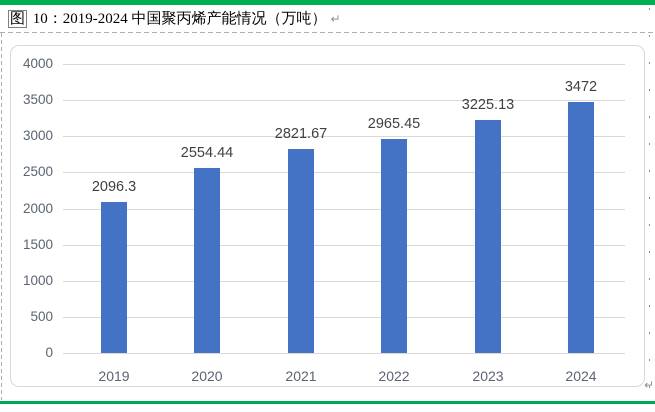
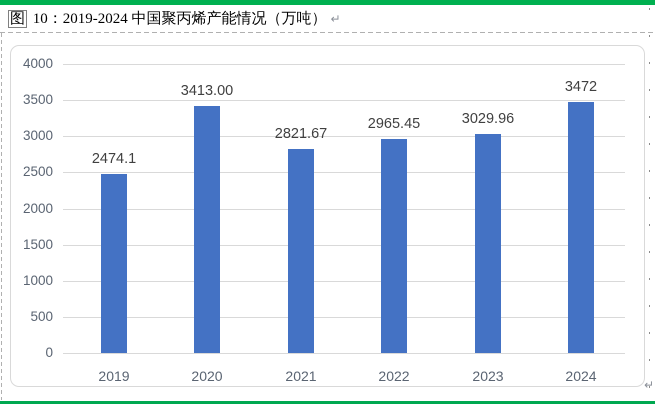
2019: 2096.3 -> 2474.1
2020: 2554.44 -> 3413.00
2023: 3225.13 -> 3029.96
